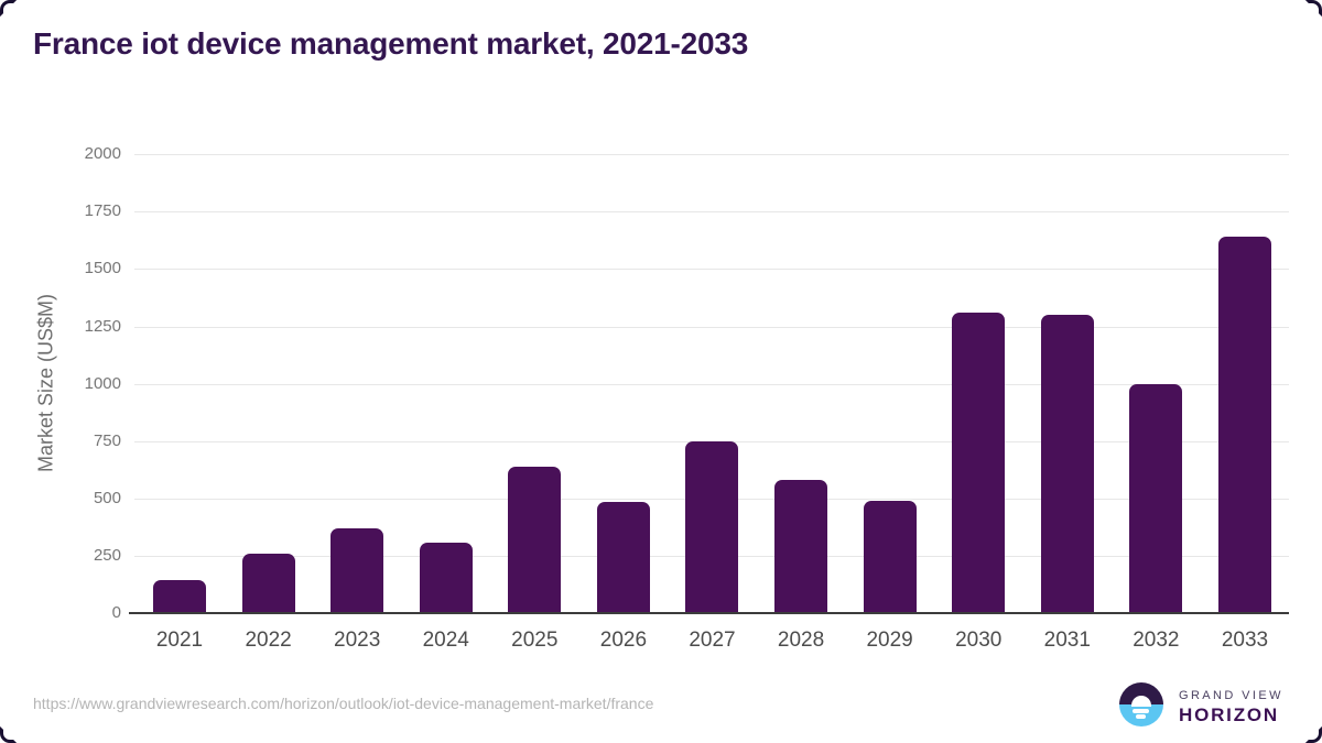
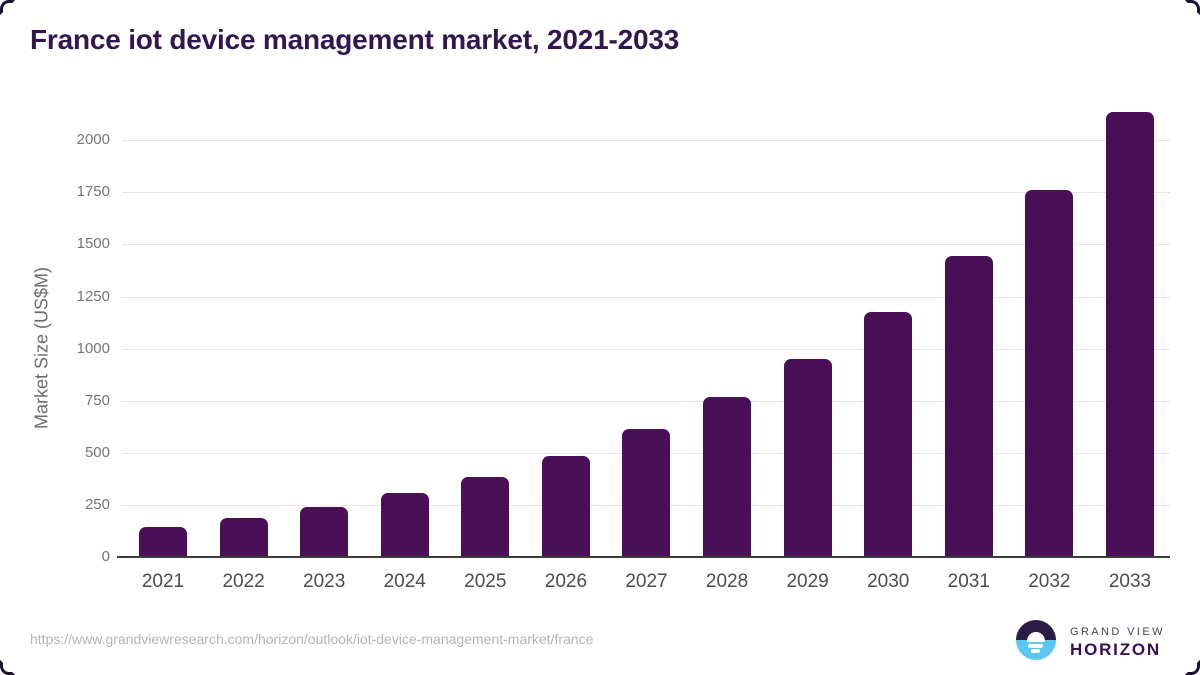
2022: 260 -> 180
2023: 370 -> 240
2025: 640 -> 380
2027: 750 -> 620
2028: 580 -> 770
2029: 490 -> 950
2030: 1310 -> 1180
2031: 1300 -> 1440
2032: 1000 -> 1760
2033: 1640 -> 2140
